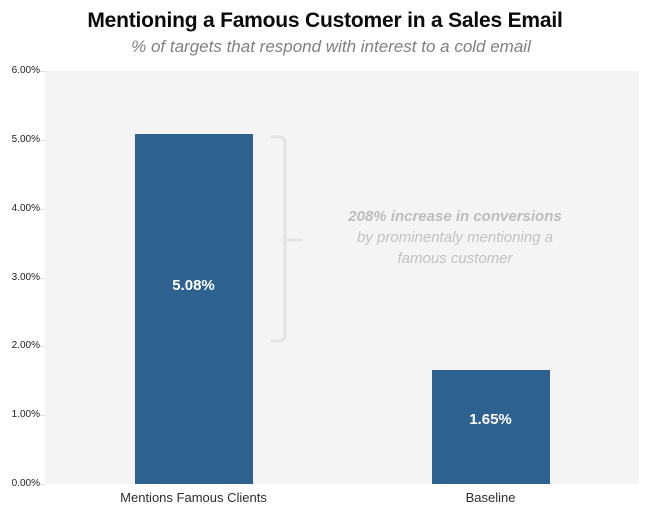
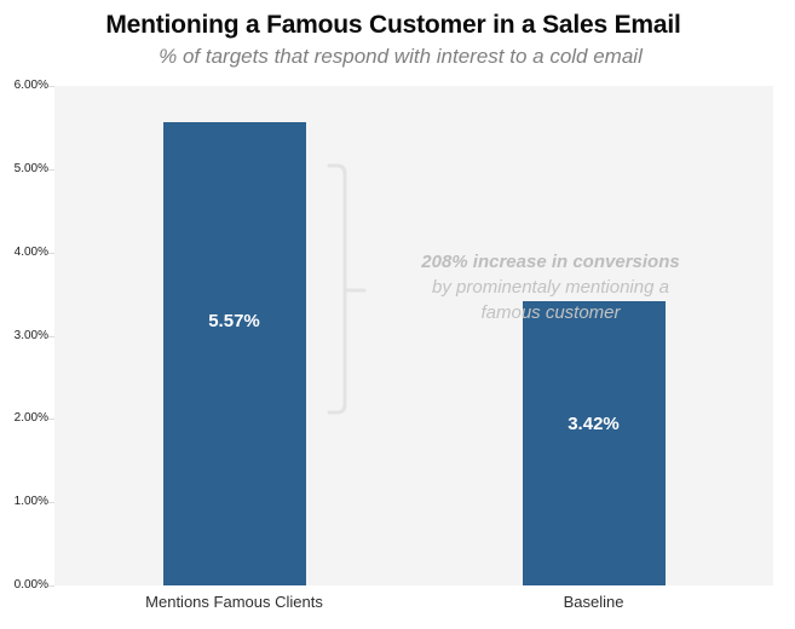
Mentions Famous Clients: 5.08% -> 5.57%
Baseline: 1.65% -> 3.42%
